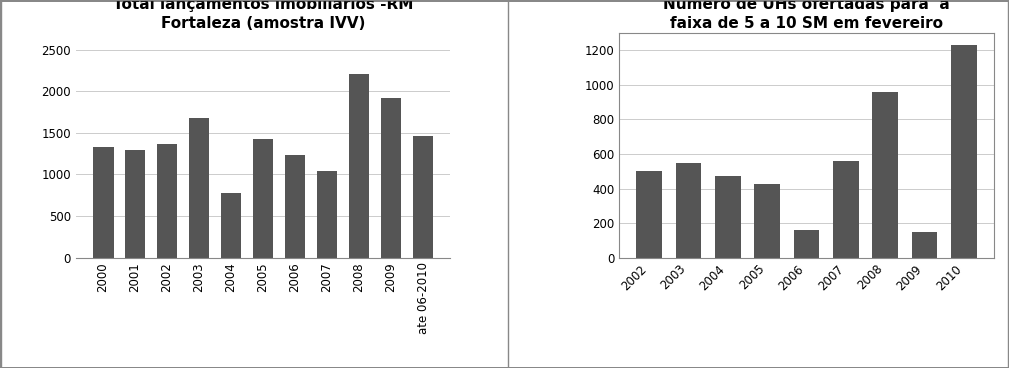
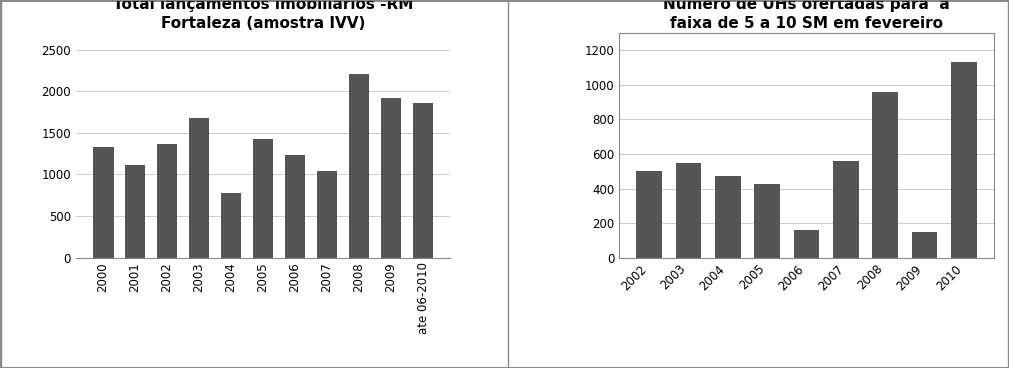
2001: 1300 -> 1110
ate 06-2010: 1460 -> 1860
2010: 1230 -> 1130
